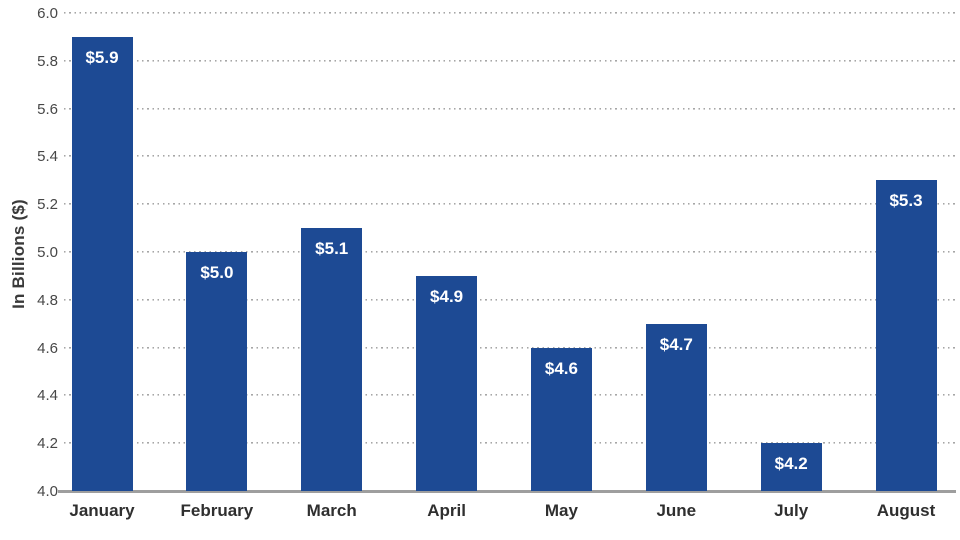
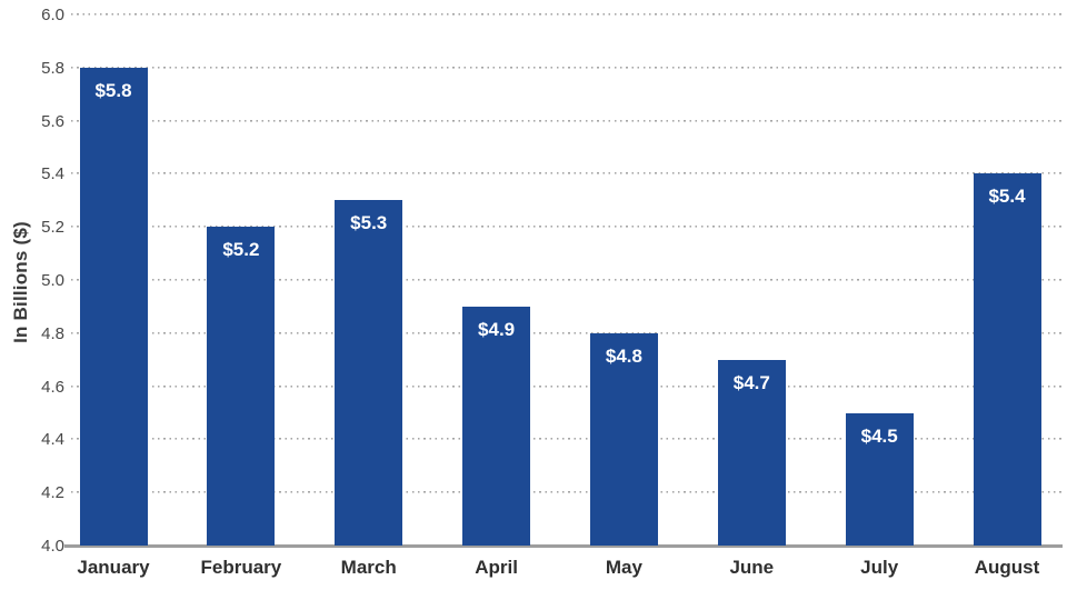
January: $5.9 -> $5.8
February: $5.0 -> $5.2
March: $5.1 -> $5.3
May: $4.6 -> $4.8
July: $4.2 -> $4.5
August: $5.3 -> $5.4
